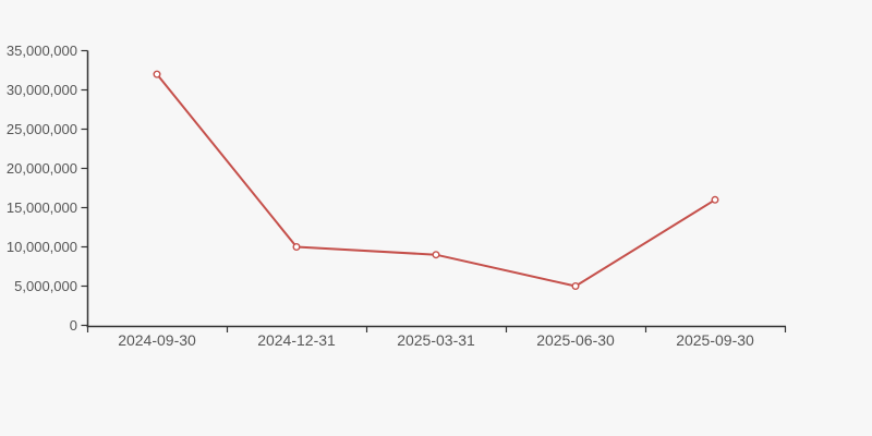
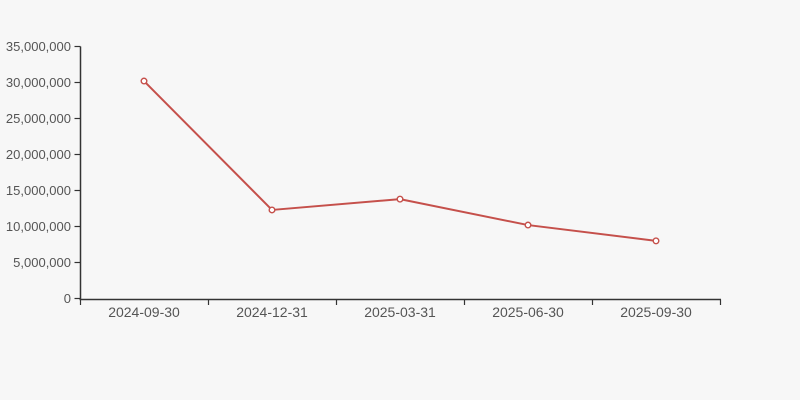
2024-09-30: 32000000 -> 30000000
2024-12-31: 10000000 -> 12000000
2025-03-31: 9000000 -> 14000000
2025-06-30: 5000000 -> 10000000
2025-09-30: 16000000 -> 8000000
